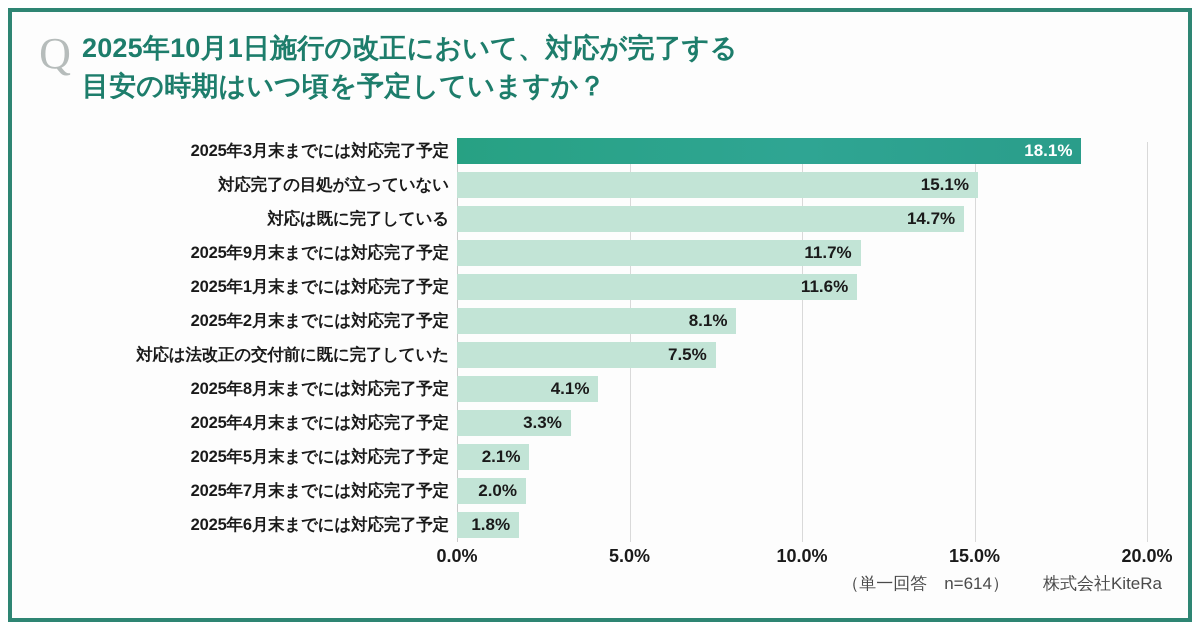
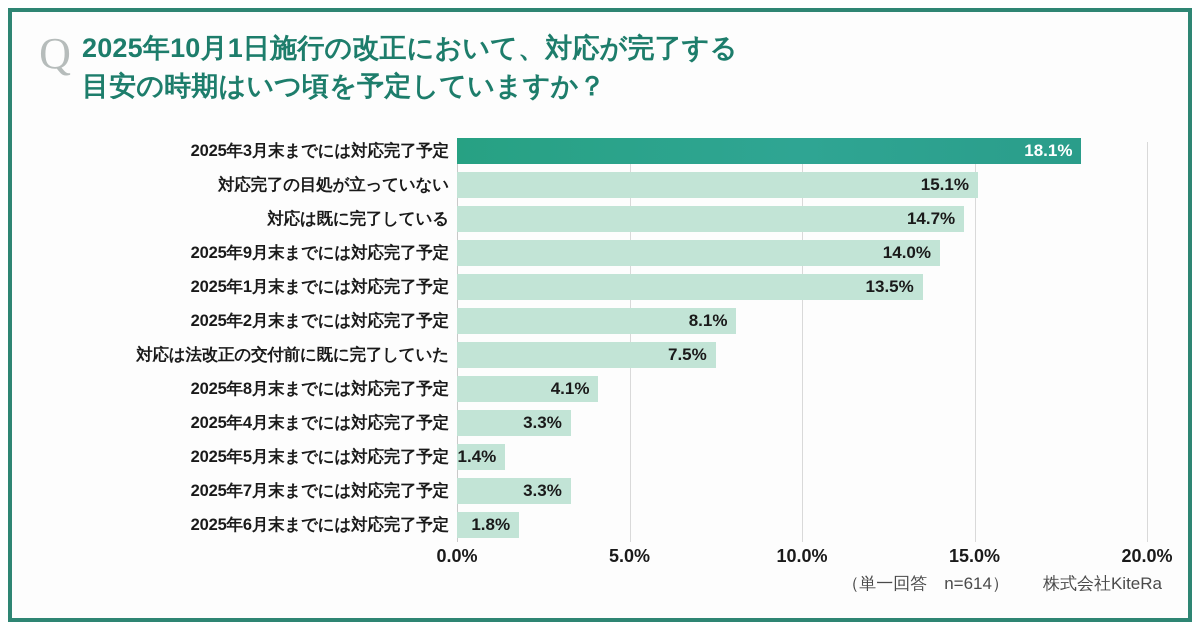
2025年9月末までには対応完了予定: 11.7% -> 14.0%
2025年1月末までには対応完了予定: 11.6% -> 13.5%
2025年5月末までには対応完了予定: 2.1% -> 1.4%
2025年7月末までには対応完了予定: 2.0% -> 3.3%
